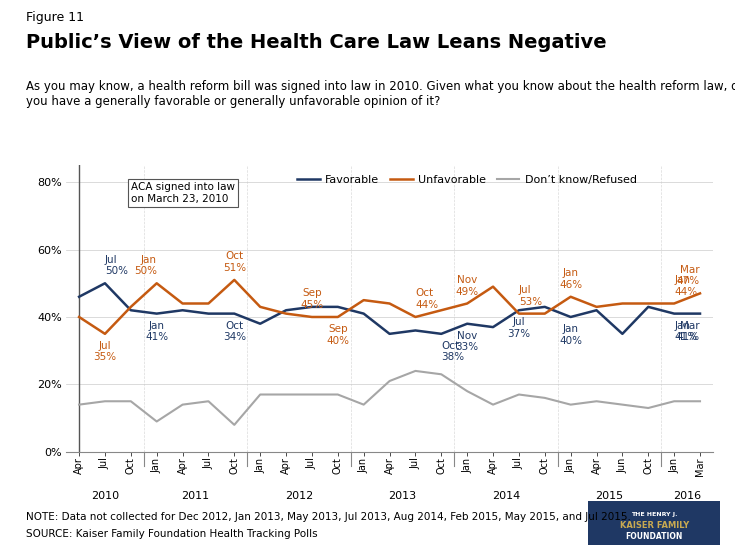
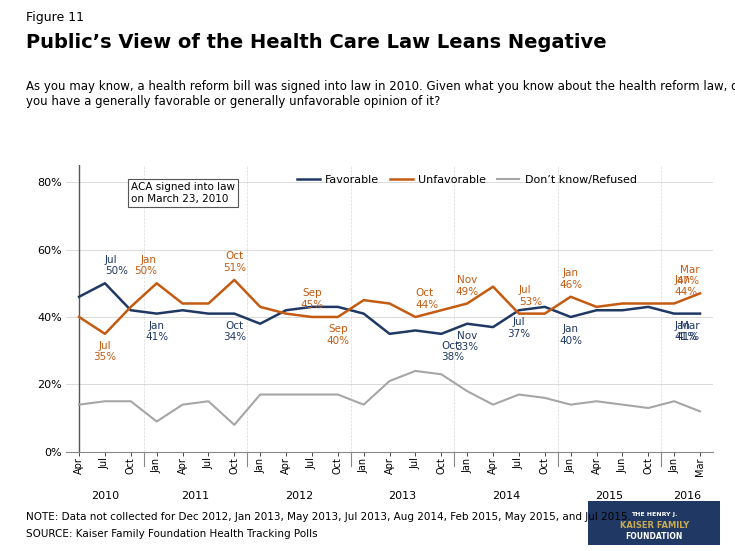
Favorable/Jun: 35% -> 42%
Don’t know/Refused/Mar: 15% -> 12%
